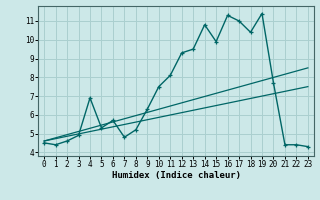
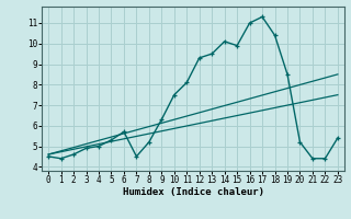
4: 6.9 -> 5.0
7: 4.8 -> 4.5
14: 10.8 -> 10.1
16: 11.3 -> 11.0
17: 11.0 -> 11.3
19: 11.4 -> 8.5
20: 7.7 -> 5.2
23: 4.3 -> 5.4
